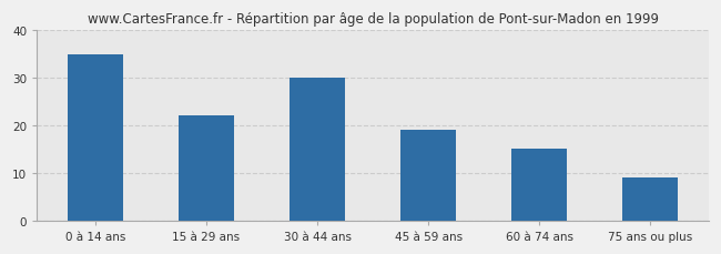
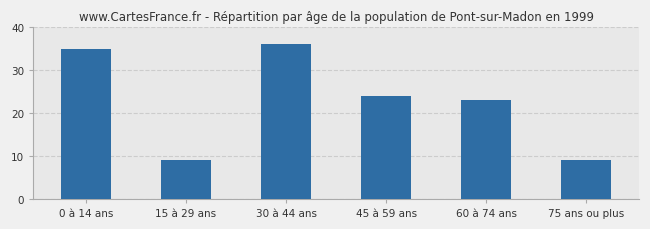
15 à 29 ans: 22 -> 9
30 à 44 ans: 30 -> 36
45 à 59 ans: 19 -> 24
60 à 74 ans: 15 -> 23
